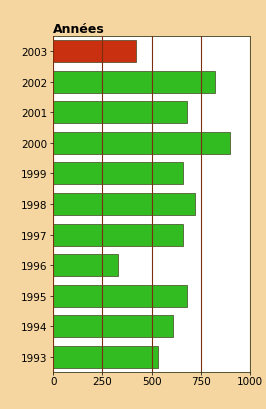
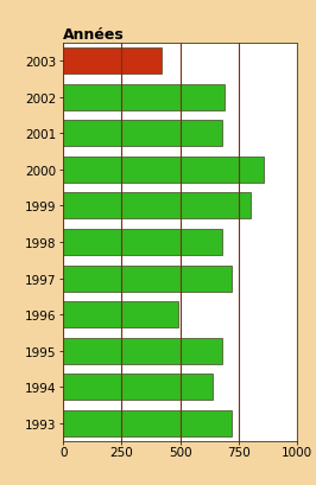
2002: 820 -> 690
2000: 900 -> 860
1999: 660 -> 800
1998: 720 -> 680
1997: 660 -> 720
1996: 330 -> 490
1994: 610 -> 640
1993: 530 -> 720
